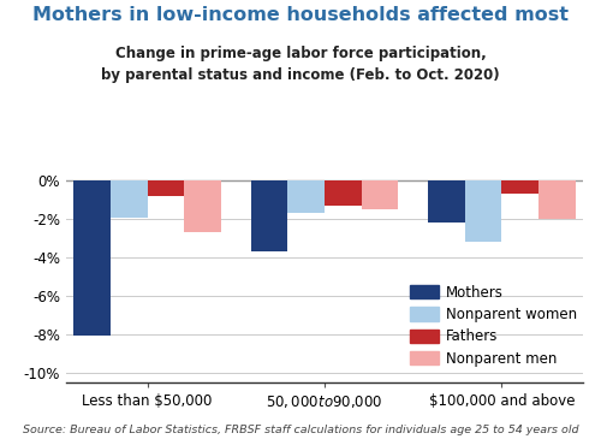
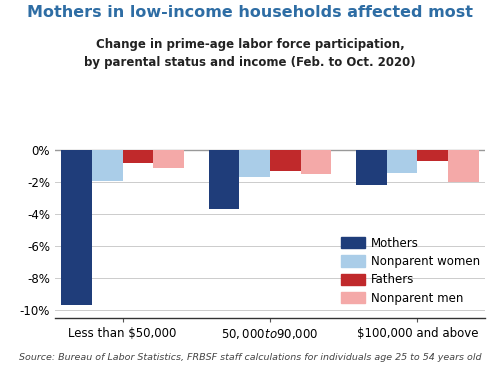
Mothers/Less than $50,000: -8.1% -> -9.7%
Nonparent men/Less than $50,000: -2.7% -> -1.1%
Nonparent women/$100,000 and above: -3.2% -> -1.4%
